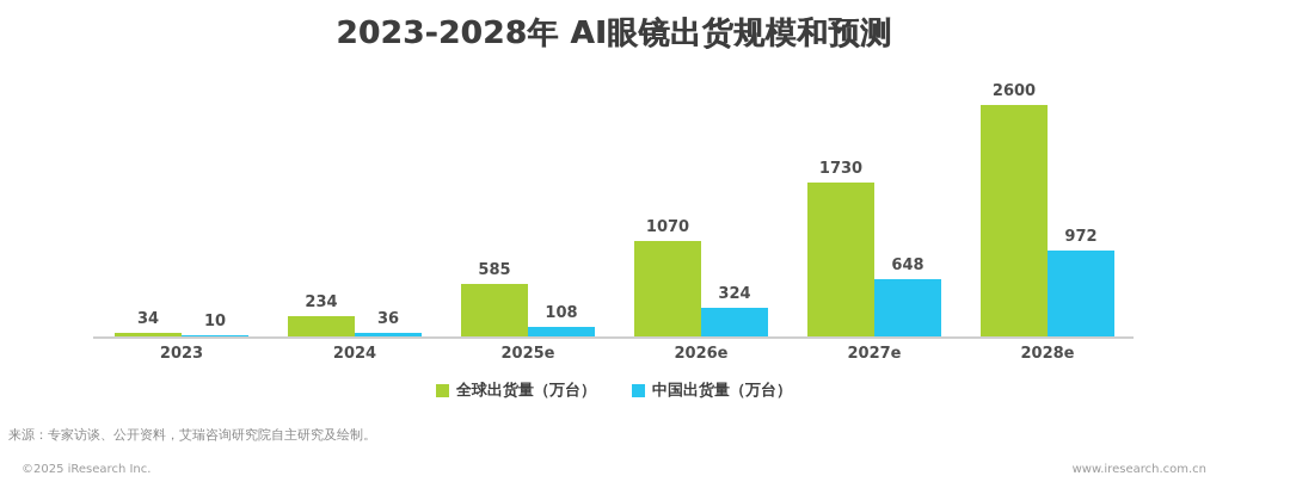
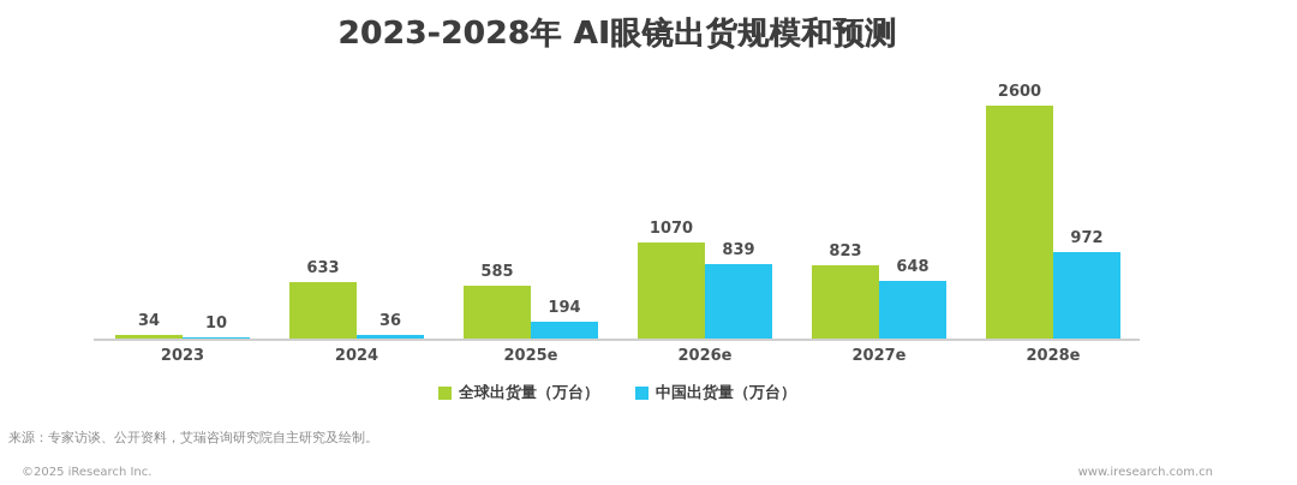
全球出货量（万台）/2024: 234 -> 633
中国出货量（万台）/2025e: 108 -> 194
中国出货量（万台）/2026e: 324 -> 839
全球出货量（万台）/2027e: 1730 -> 823
